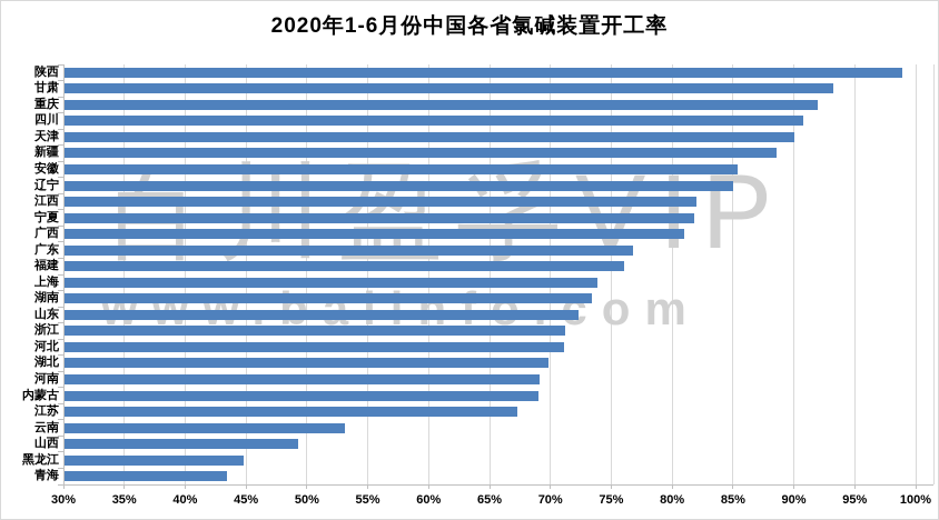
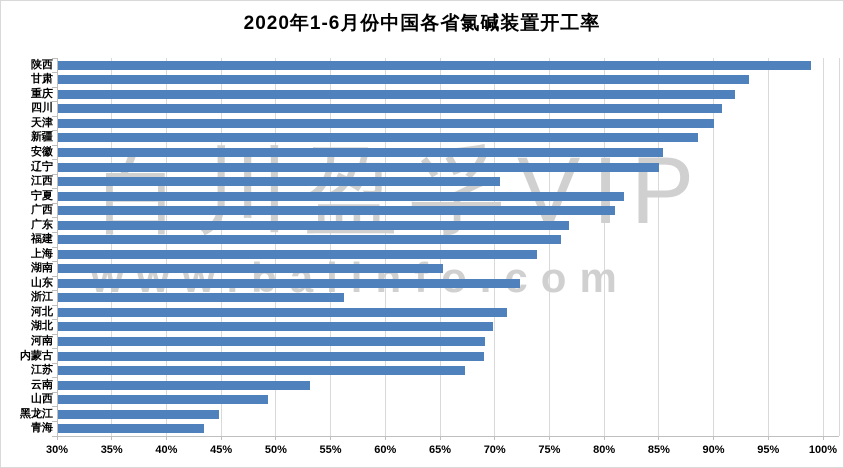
江西: 82.0% -> 70.5%
湖南: 73.4% -> 65.3%
浙江: 71.2% -> 56.2%
